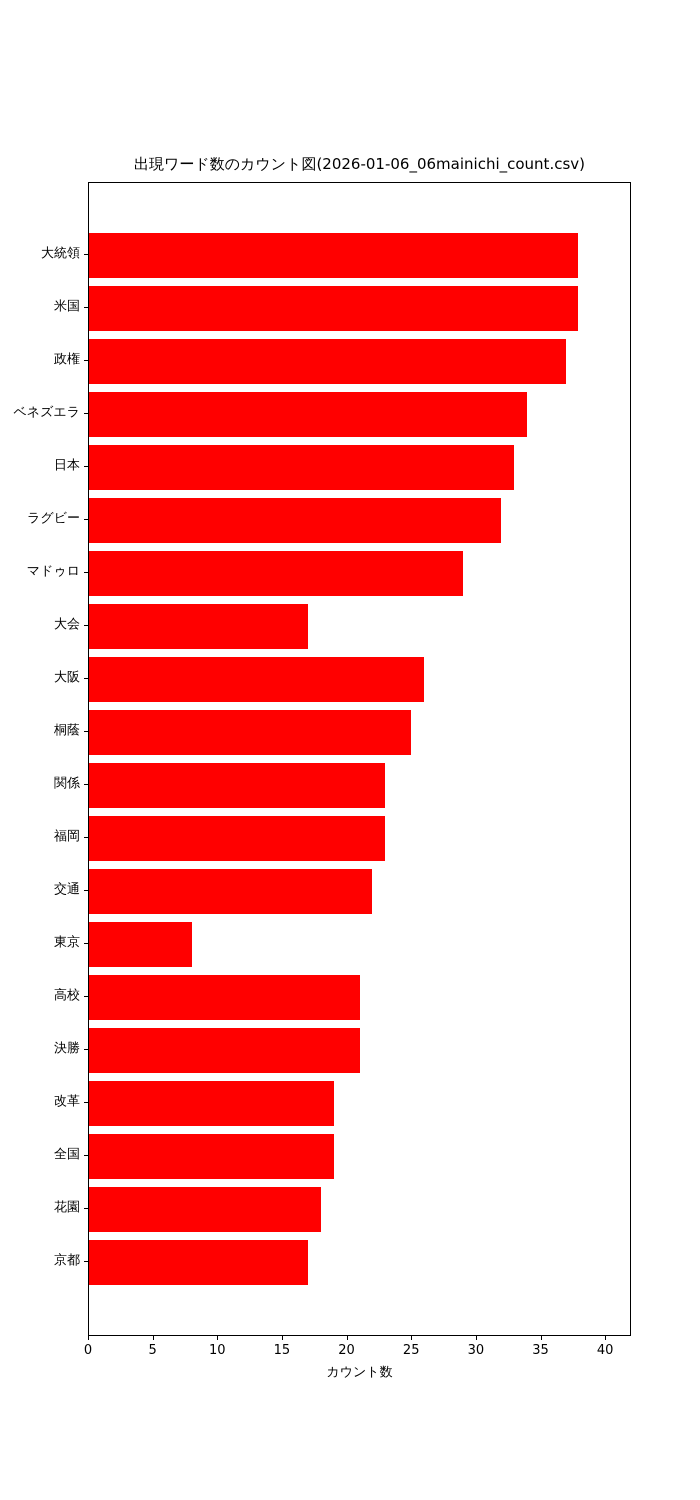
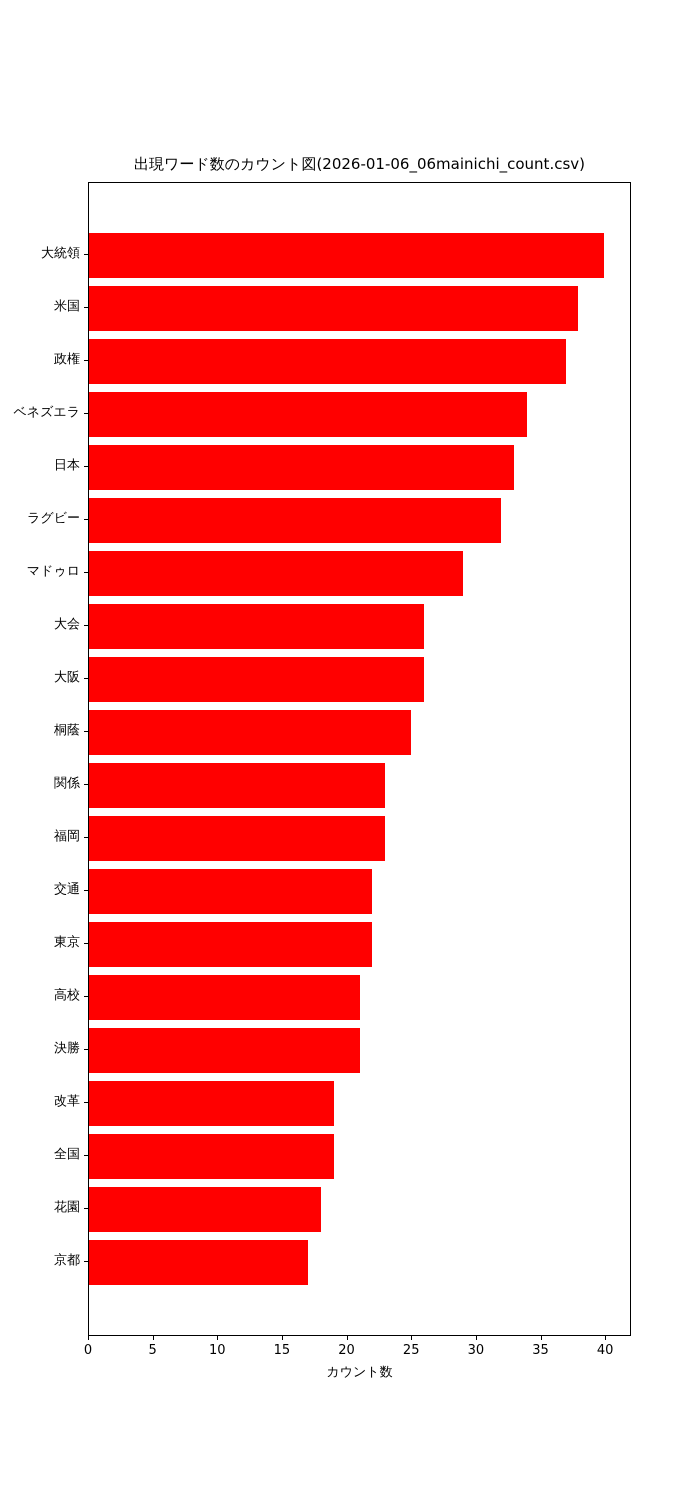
大統領: 38 -> 40
大会: 17 -> 26
東京: 8 -> 22
